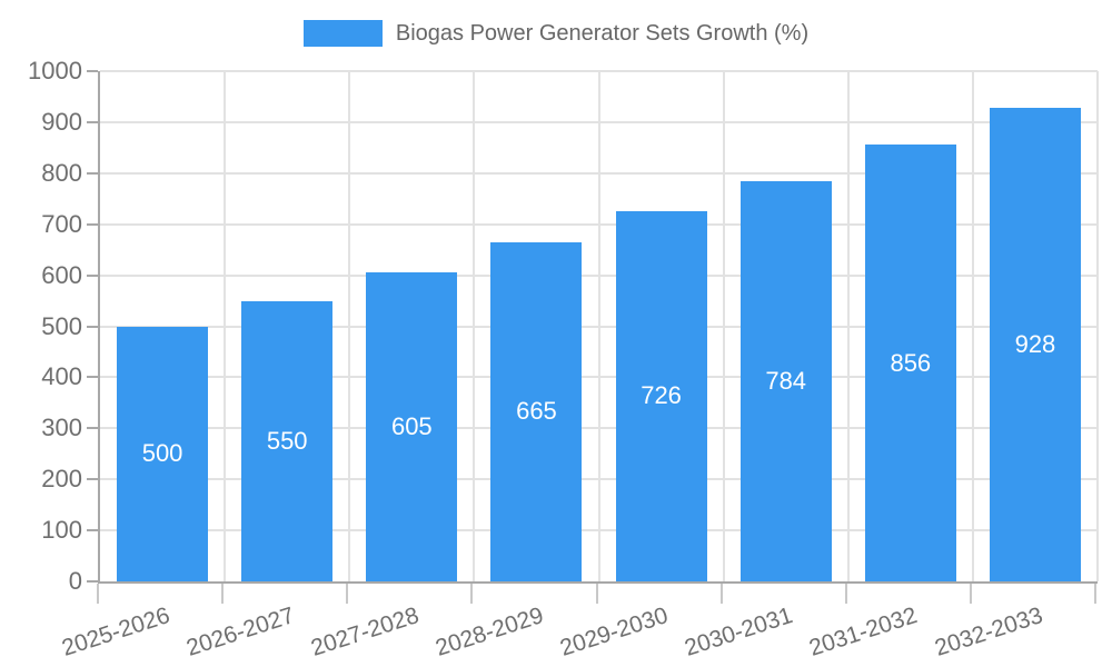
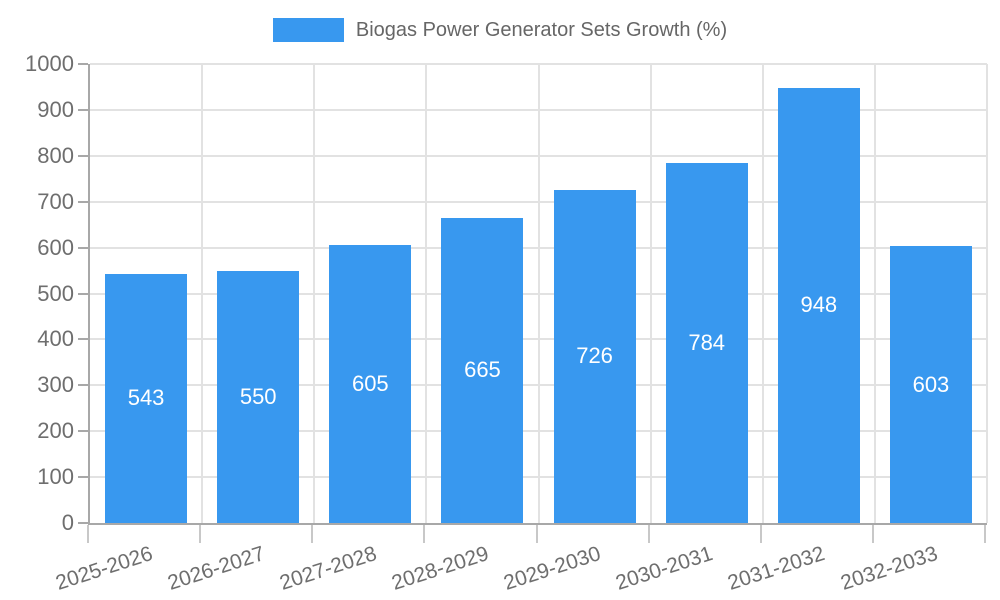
2025-2026: 500 -> 543
2031-2032: 856 -> 948
2032-2033: 928 -> 603
